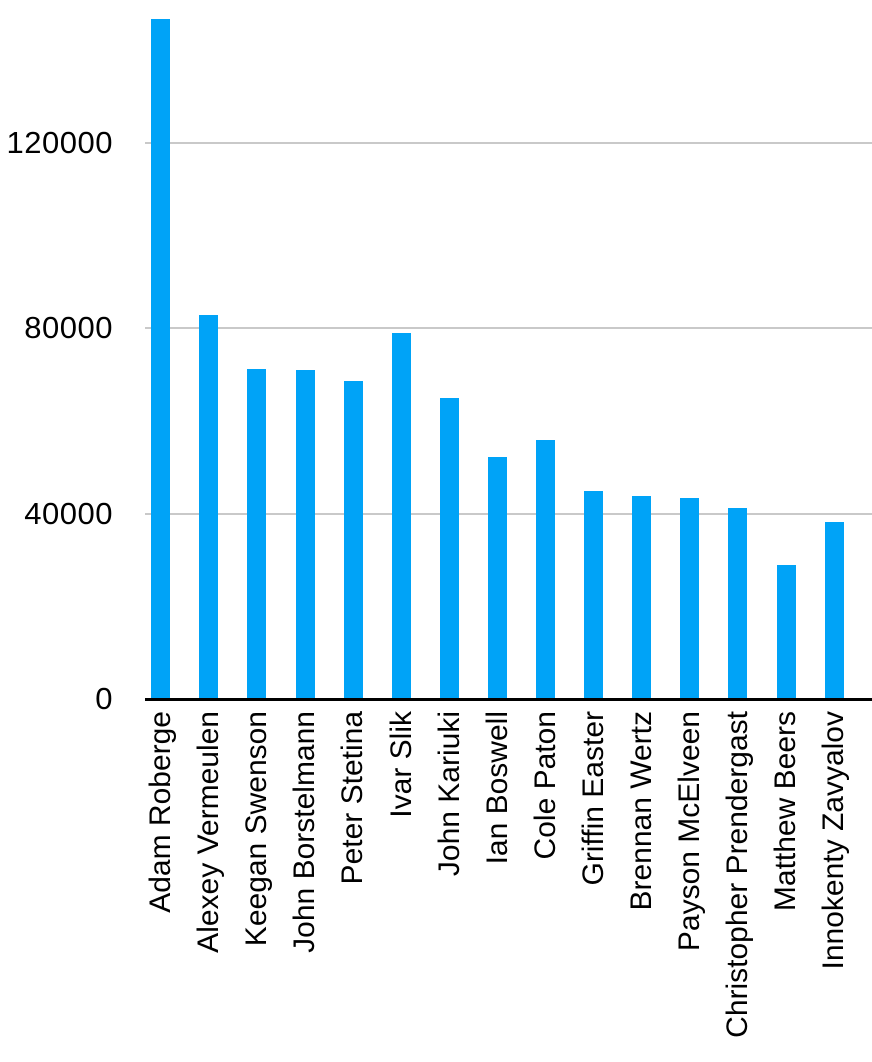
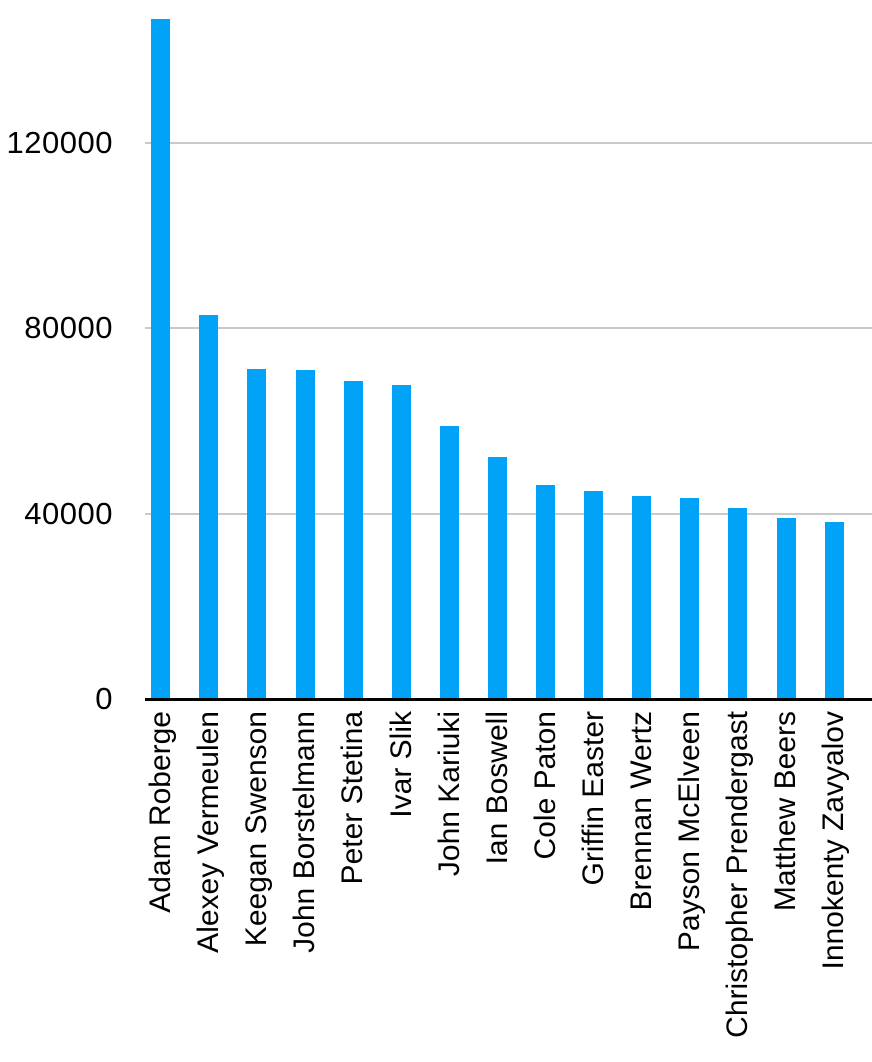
Ivar Slik: 79000 -> 68000
John Kariuki: 65000 -> 59000
Cole Paton: 56000 -> 46000
Matthew Beers: 29000 -> 39000
